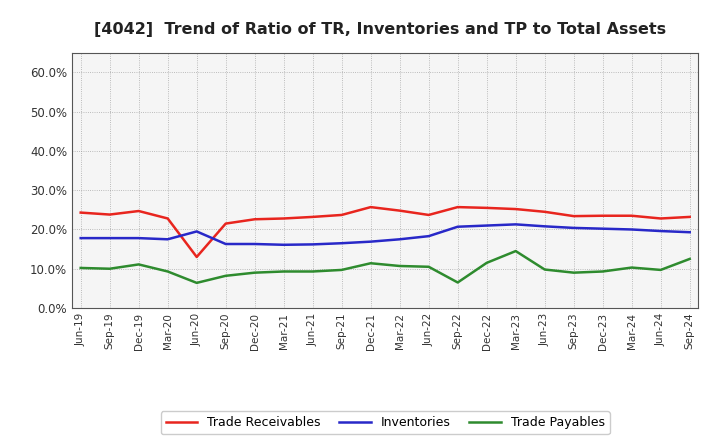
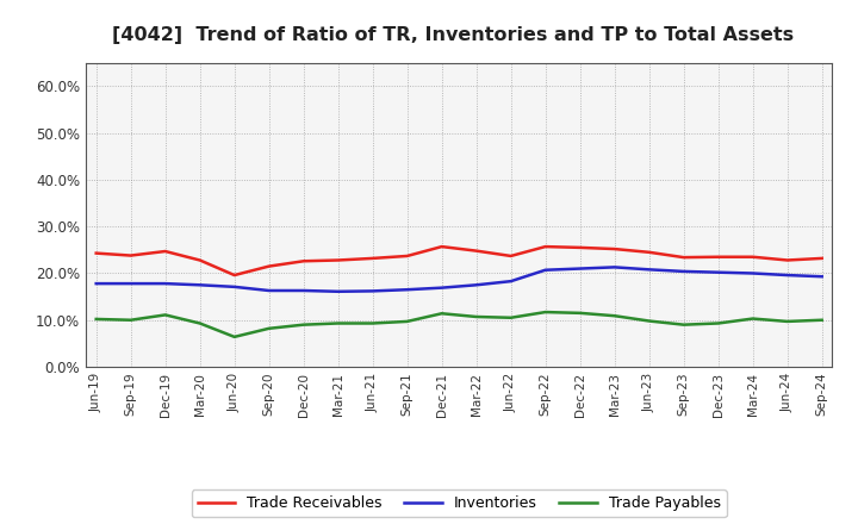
Trade Receivables/Jun-20: 13.0% -> 19.6%
Inventories/Jun-20: 19.5% -> 17.1%
Trade Payables/Sep-22: 6.5% -> 11.7%
Trade Payables/Mar-23: 14.5% -> 10.9%
Trade Payables/Sep-24: 12.5% -> 10.0%
